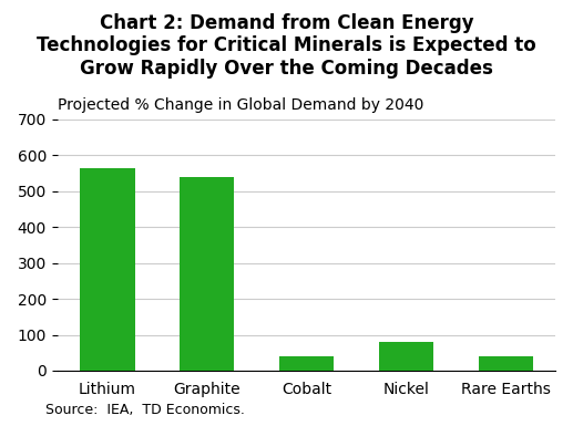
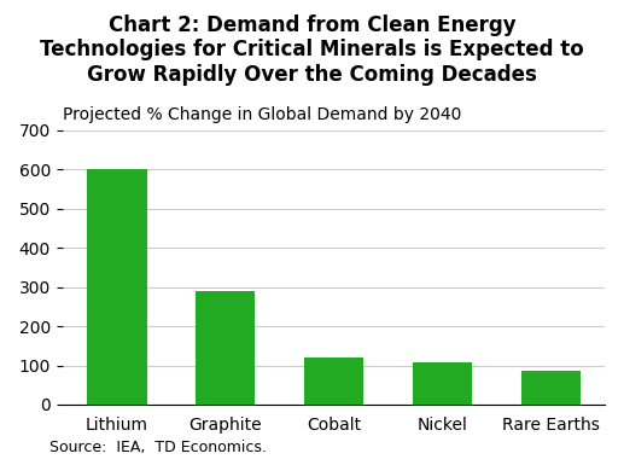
Lithium: 565 -> 600
Graphite: 540 -> 290
Cobalt: 40 -> 120
Nickel: 80 -> 107
Rare Earths: 40 -> 85
